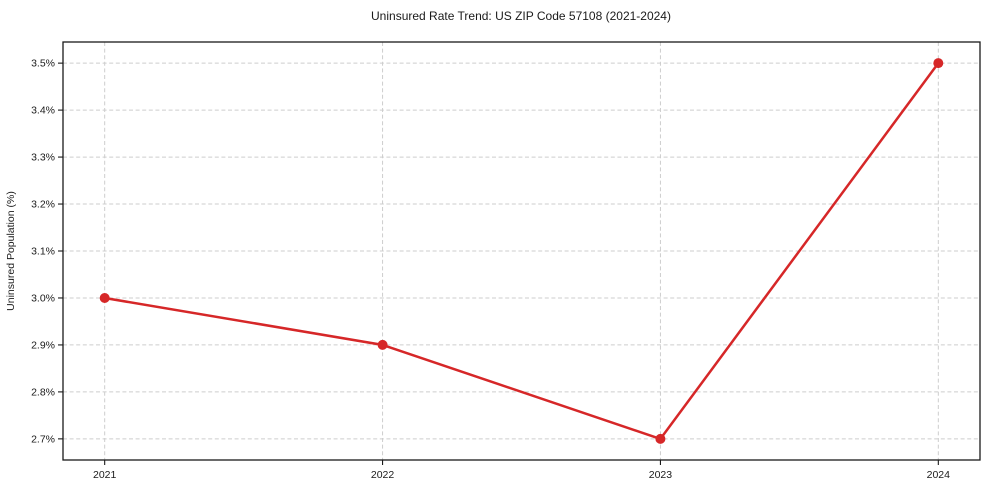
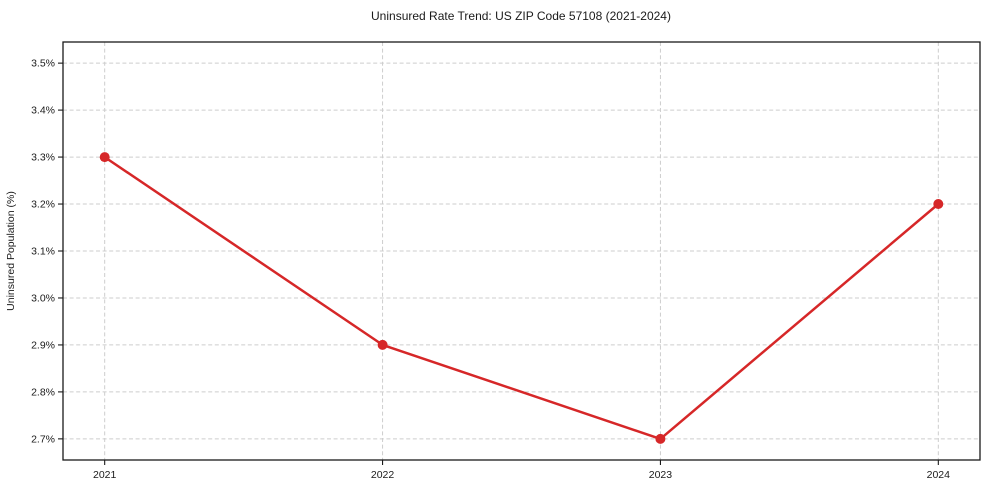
2021: 3.0% -> 3.3%
2024: 3.5% -> 3.2%
